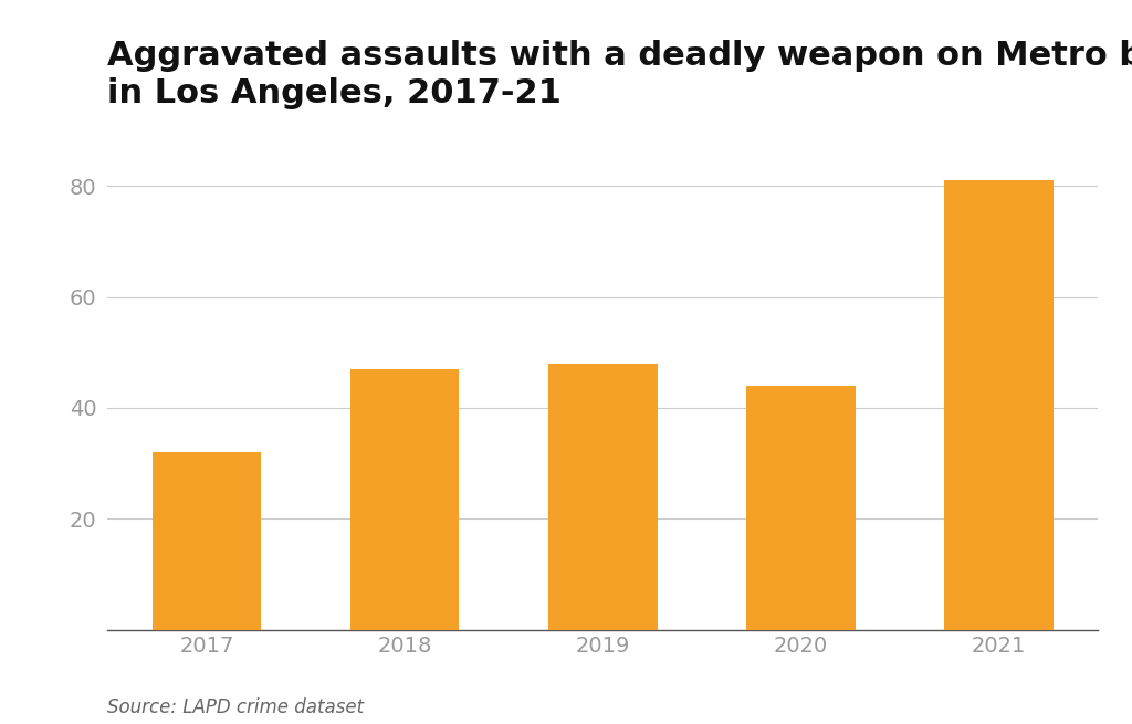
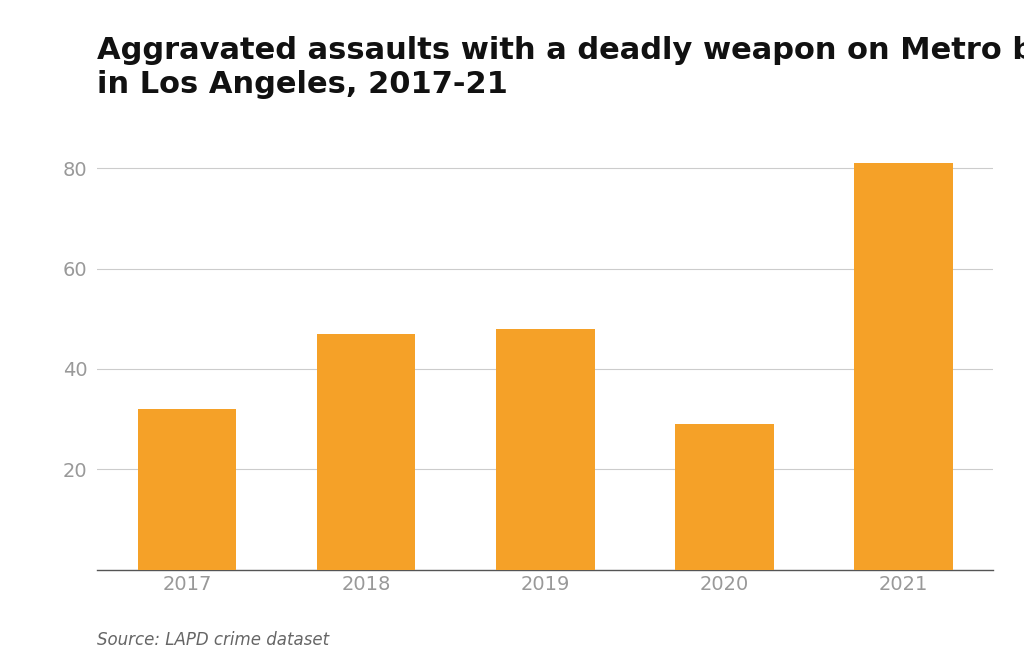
2020: 44 -> 29
